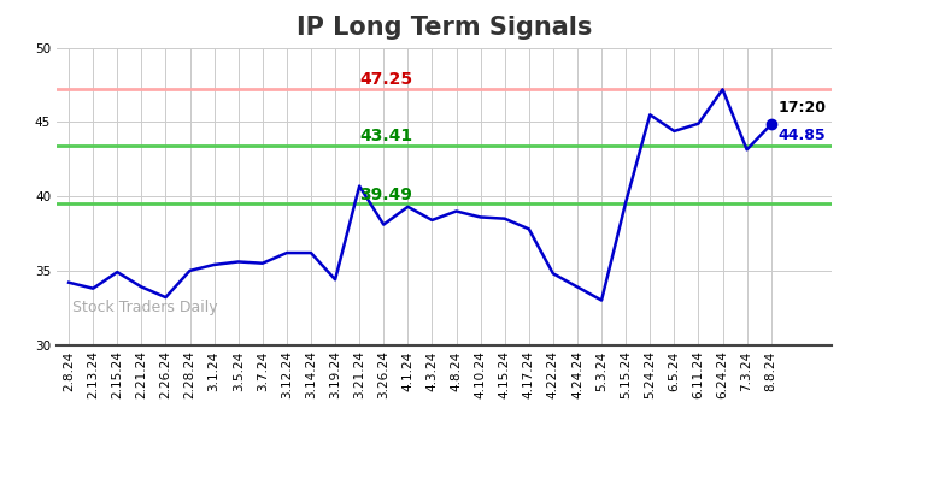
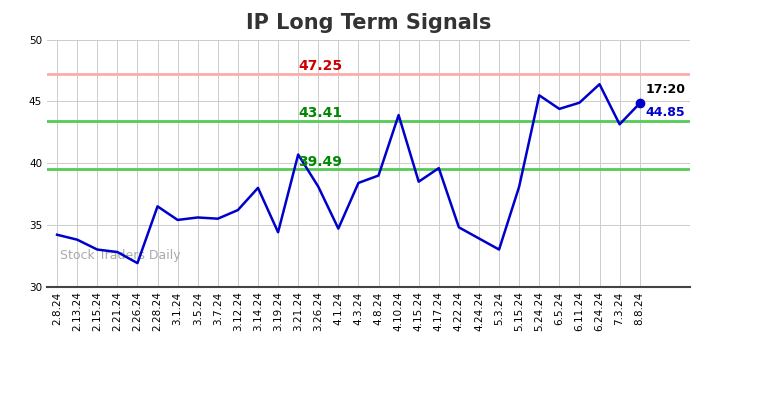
2.15.24: 34.9 -> 33.0
2.21.24: 33.9 -> 32.8
2.26.24: 33.2 -> 31.9
2.28.24: 35.0 -> 36.5
3.14.24: 36.2 -> 38.0
4.1.24: 39.3 -> 34.7
4.10.24: 38.6 -> 43.9
4.17.24: 37.8 -> 39.6
5.15.24: 39.6 -> 38.1
6.24.24: 47.2 -> 46.4
